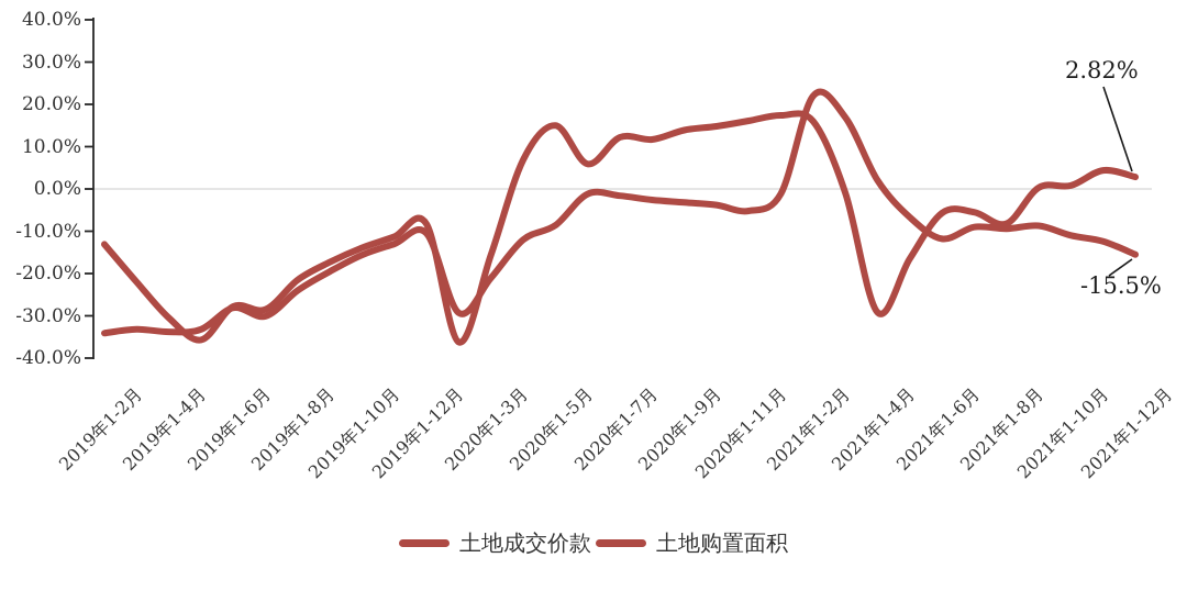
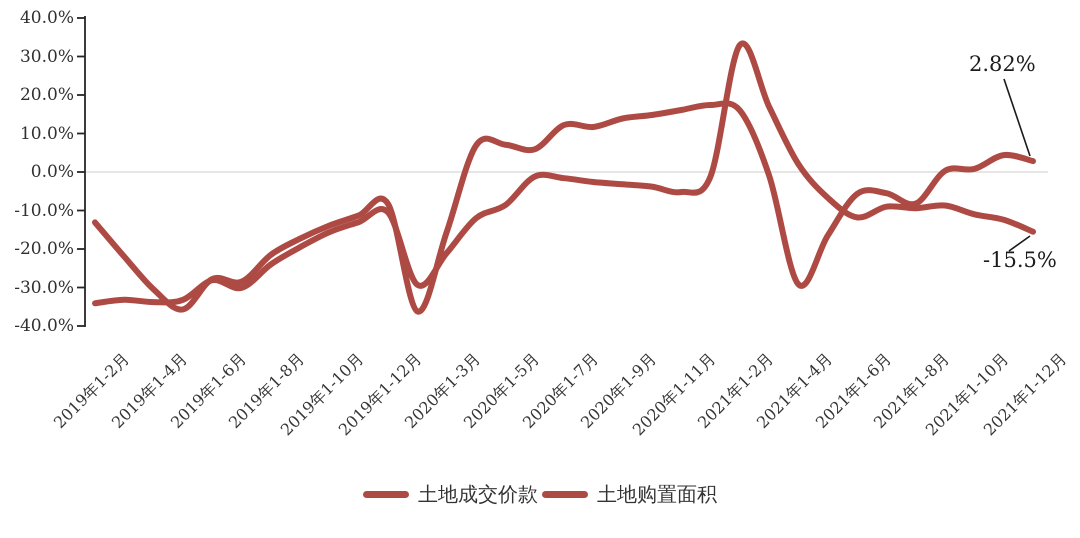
土地成交价款/2020年1-5月: 15% -> 7%
土地购置面积/2021年1-2月: 22% -> 33%
